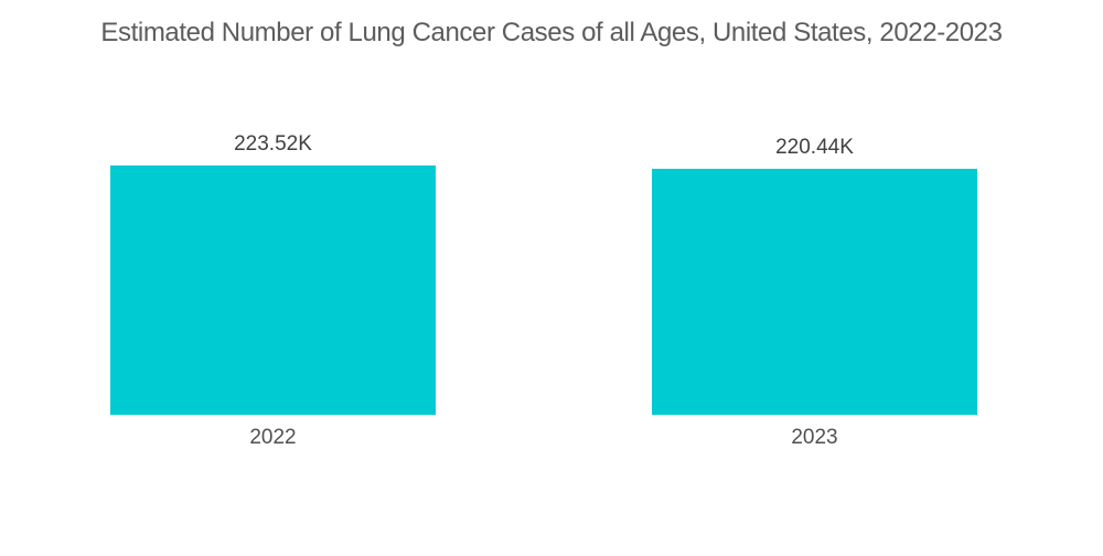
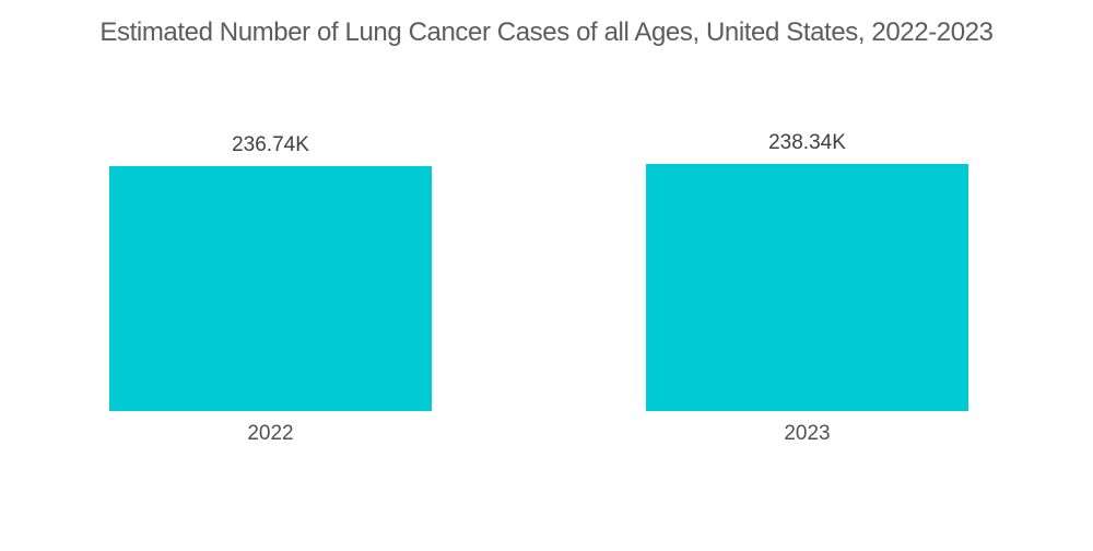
2022: 223.52K -> 236.74K
2023: 220.44K -> 238.34K
